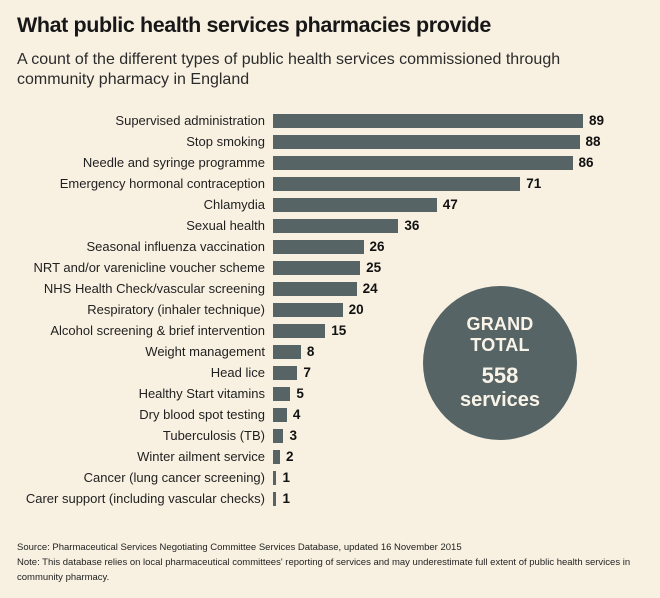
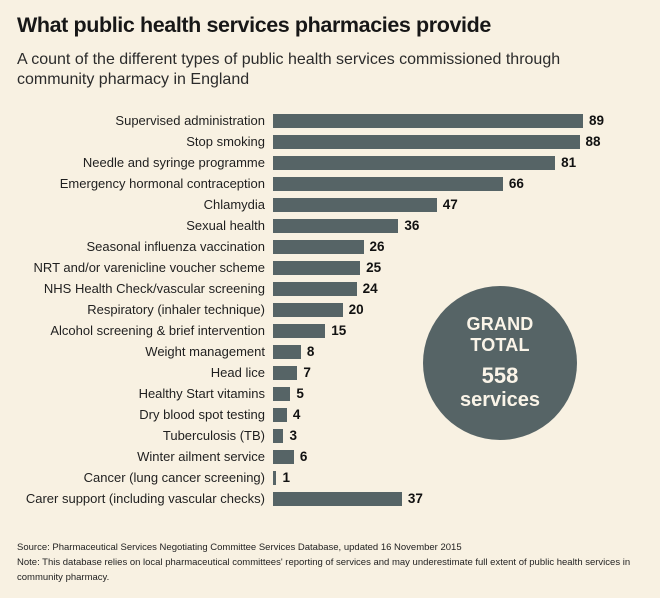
Needle and syringe programme: 86 -> 81
Emergency hormonal contraception: 71 -> 66
Winter ailment service: 2 -> 6
Carer support (including vascular checks): 1 -> 37
